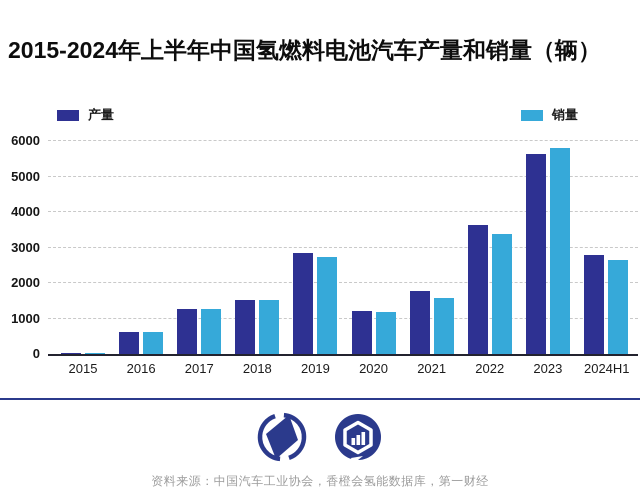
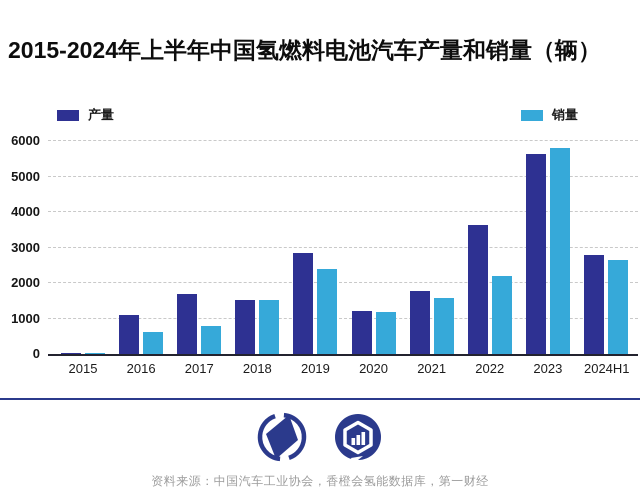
产量/2016: 600 -> 1100
产量/2017: 1300 -> 1700
销量/2017: 1300 -> 800
销量/2019: 2700 -> 2400
销量/2022: 3400 -> 2200
